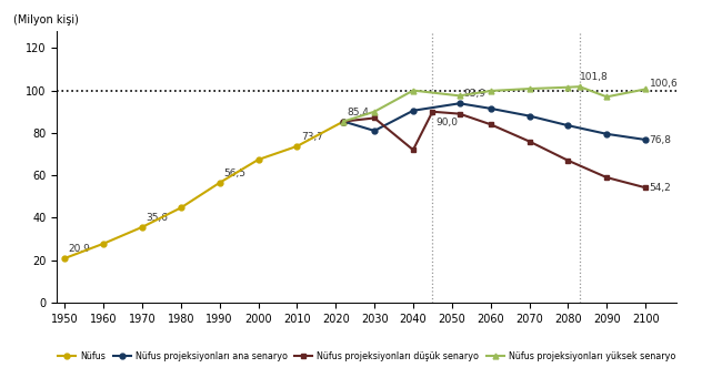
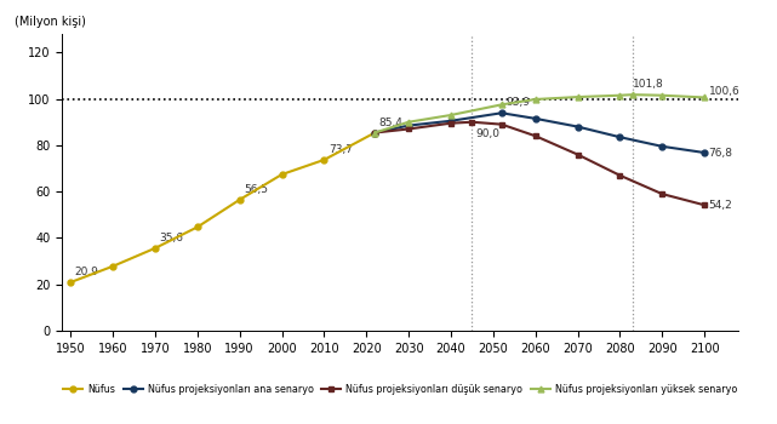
Nüfus projeksiyonları ana senaryo/2030: 81 -> 88
Nüfus projeksiyonları düşük senaryo/2040: 72 -> 90
Nüfus projeksiyonları yüksek senaryo/2040: 100 -> 93
Nüfus projeksiyonları yüksek senaryo/2090: 97 -> 102
